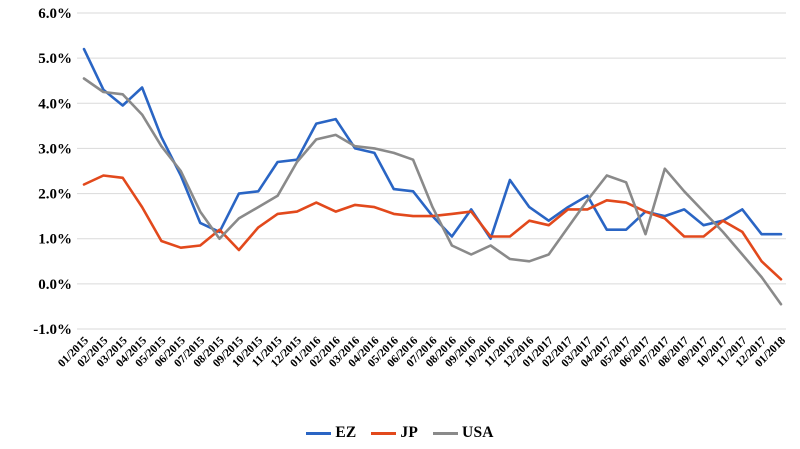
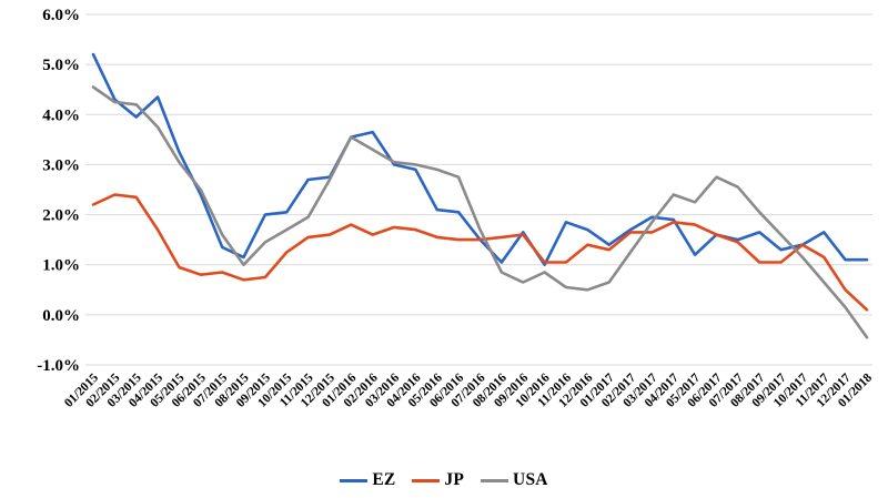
JP/08/2015: 1.2% -> 0.7%
USA/01/2016: 3.2% -> 3.5%
EZ/11/2016: 2.3% -> 1.9%
EZ/04/2017: 1.2% -> 1.9%
USA/06/2017: 1.1% -> 2.8%
